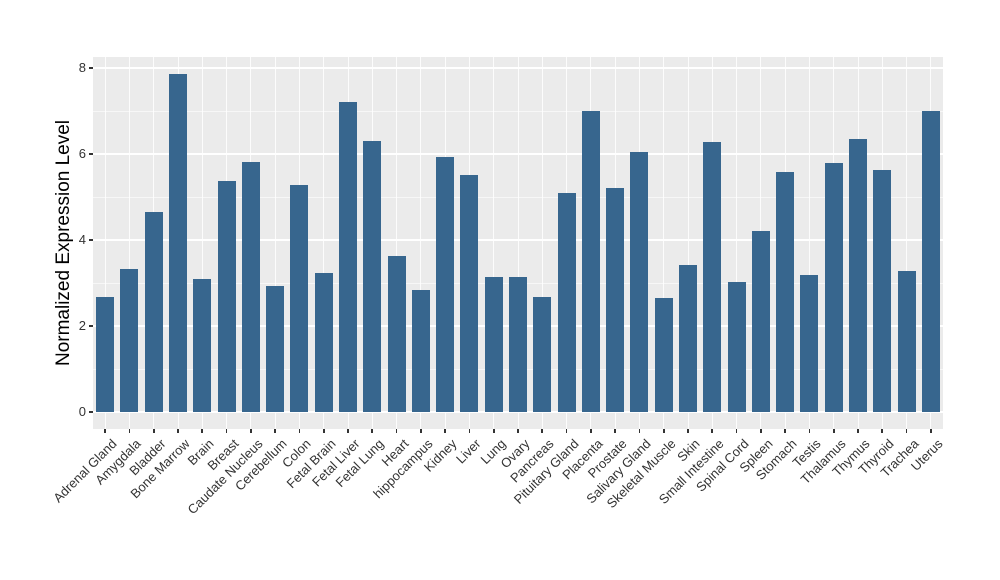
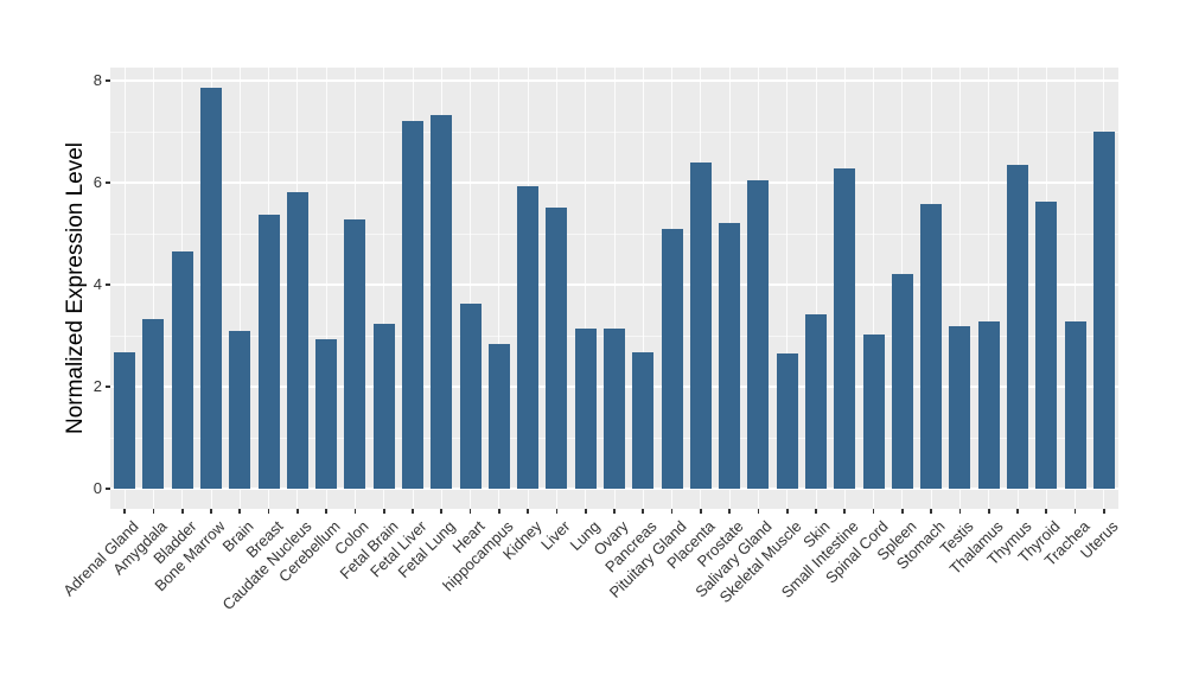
Fetal Lung: 6.3 -> 7.3
Placenta: 7.0 -> 6.4
Thalamus: 5.8 -> 3.3
